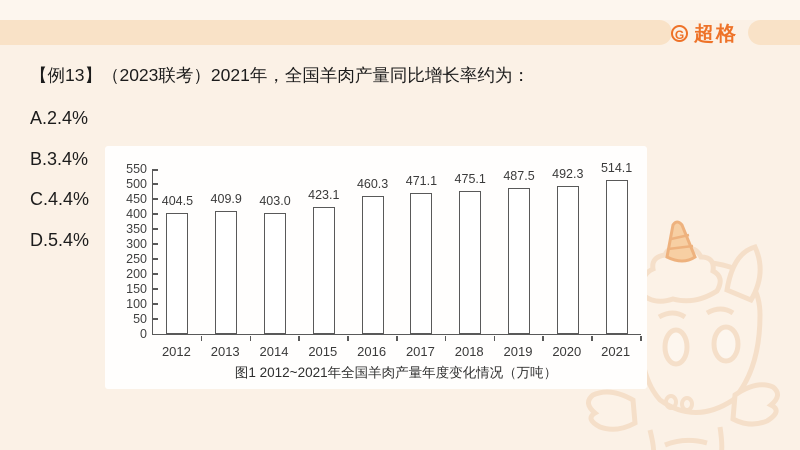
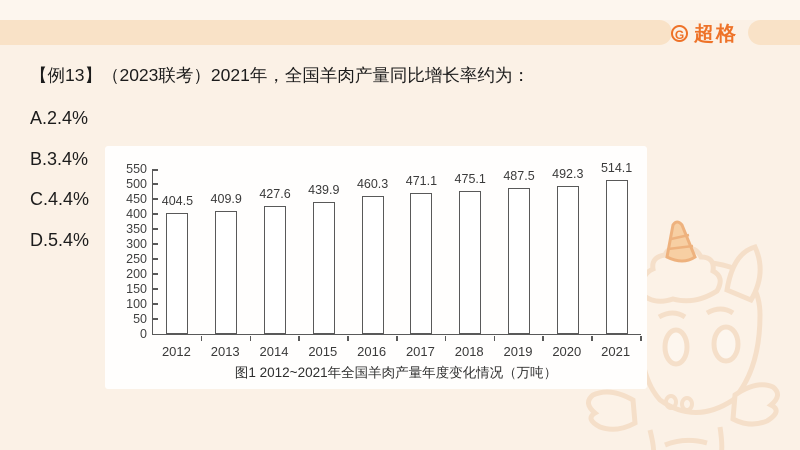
2014: 403.0 -> 427.6
2015: 423.1 -> 439.9
